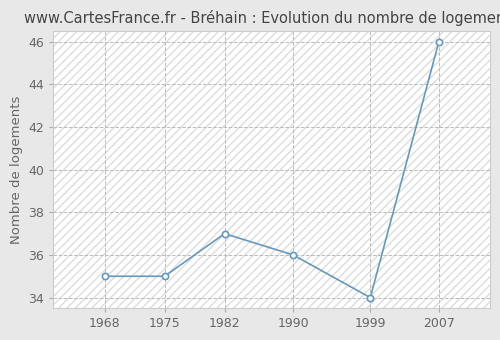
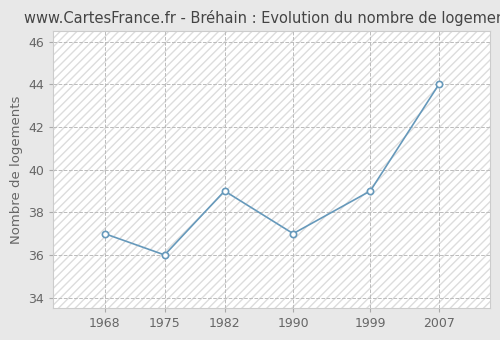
1968: 35 -> 37
1975: 35 -> 36
1982: 37 -> 39
1990: 36 -> 37
1999: 34 -> 39
2007: 46 -> 44
